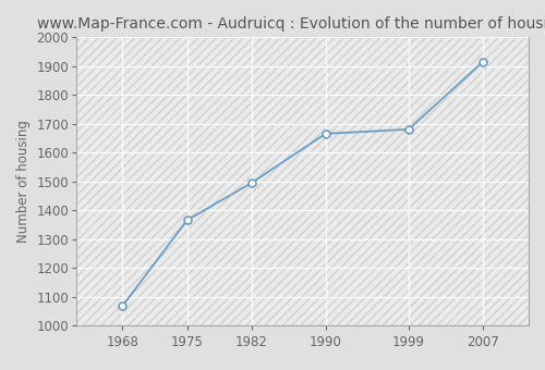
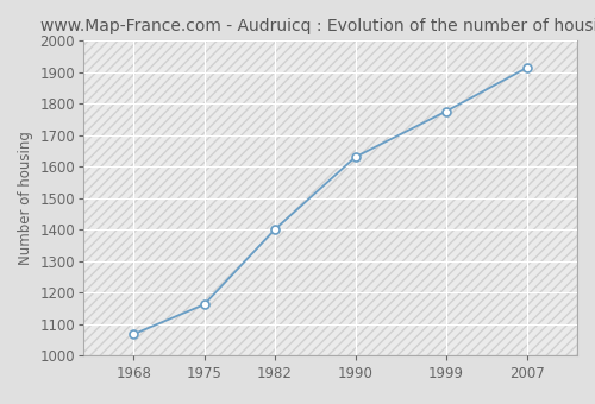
1975: 1365 -> 1162
1982: 1495 -> 1400
1990: 1665 -> 1630
1999: 1680 -> 1775
